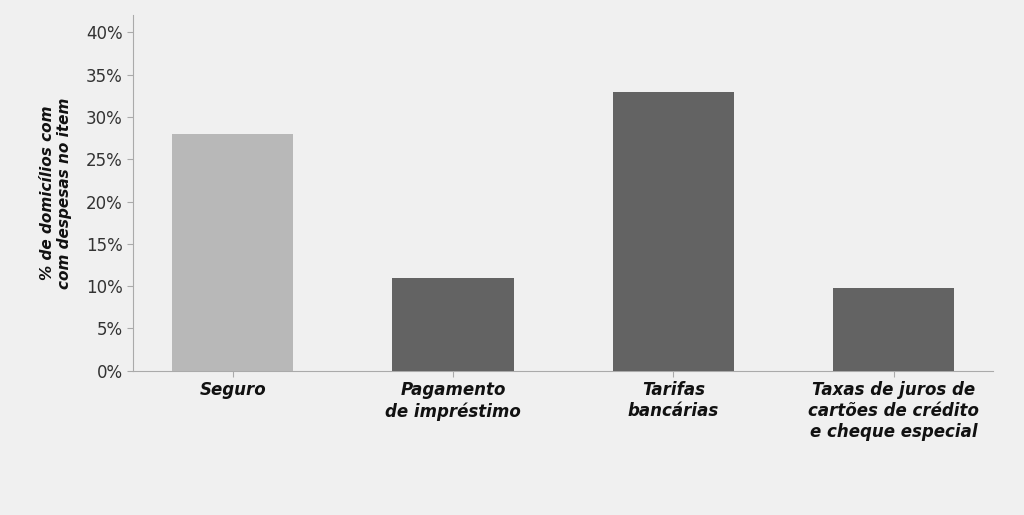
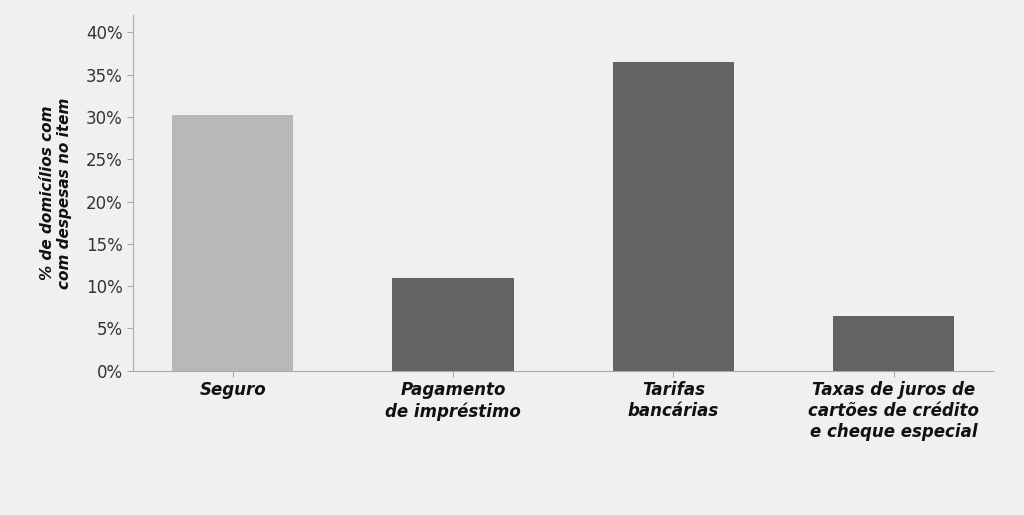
Seguro: 28.0% -> 30.2%
Tarifas bancárias: 33.0% -> 36.5%
Taxas de juros de cartões de crédito e cheque especial: 9.8% -> 6.5%
